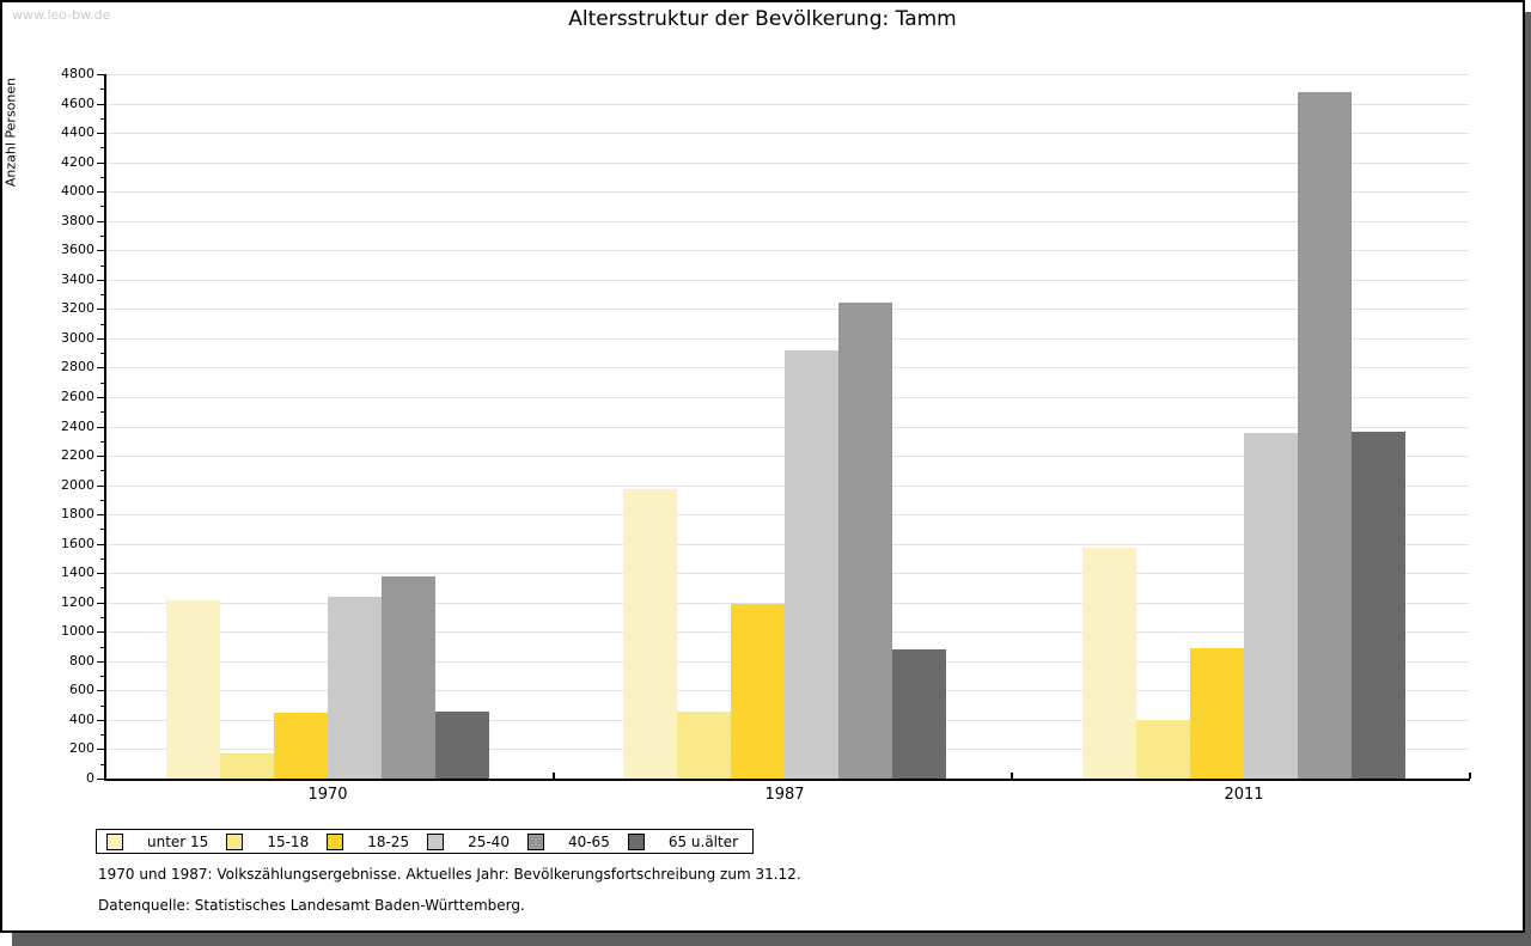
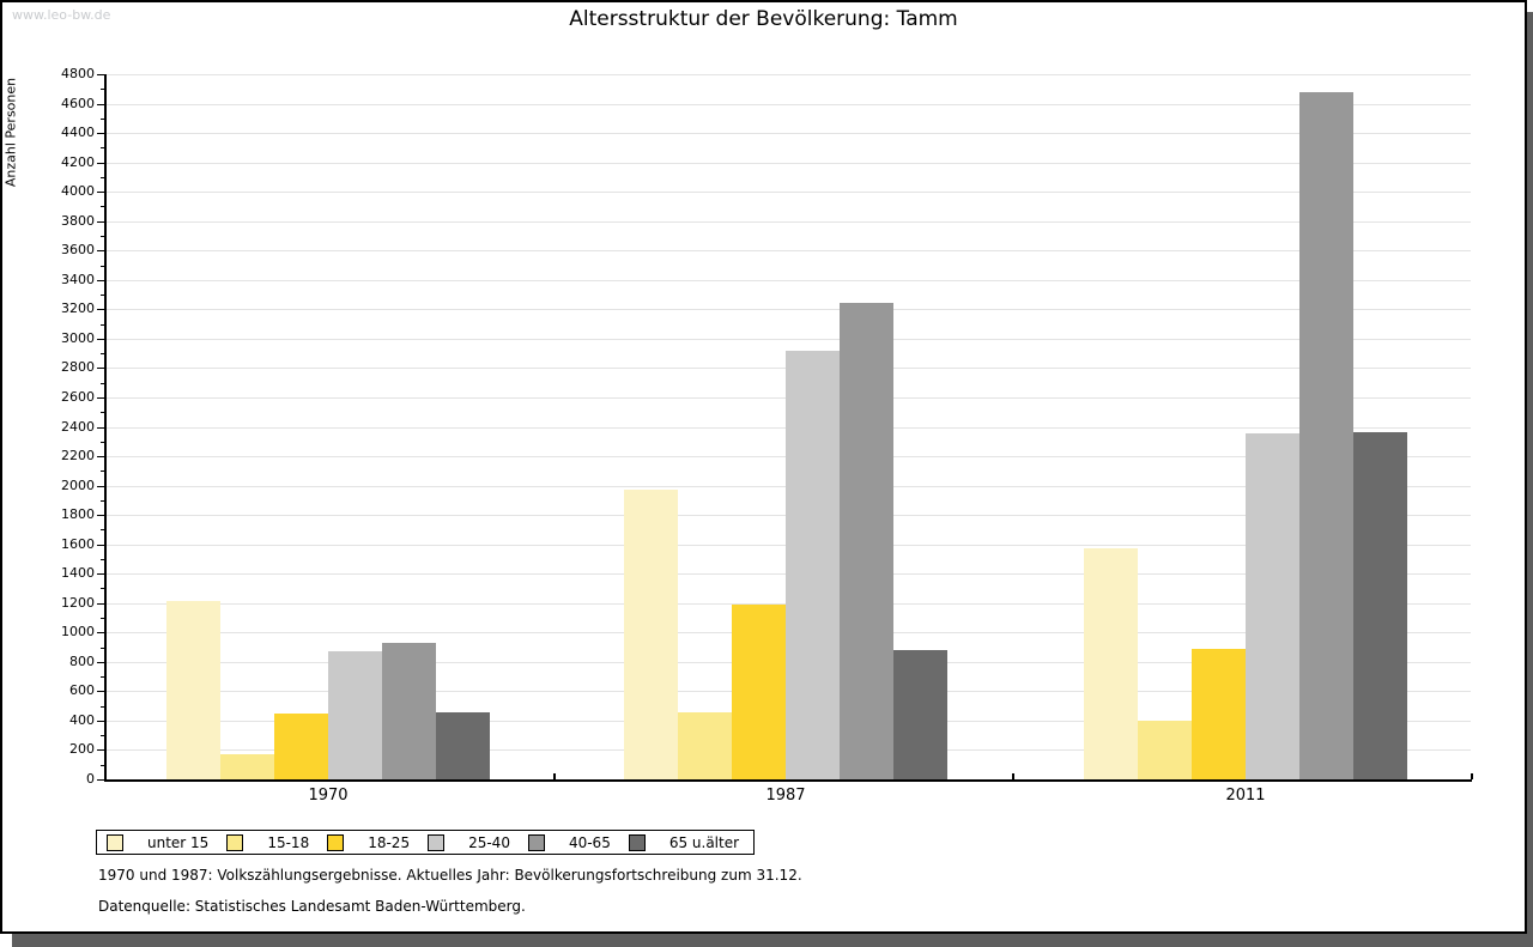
25-40/1970: 1240 -> 870
40-65/1970: 1380 -> 930
